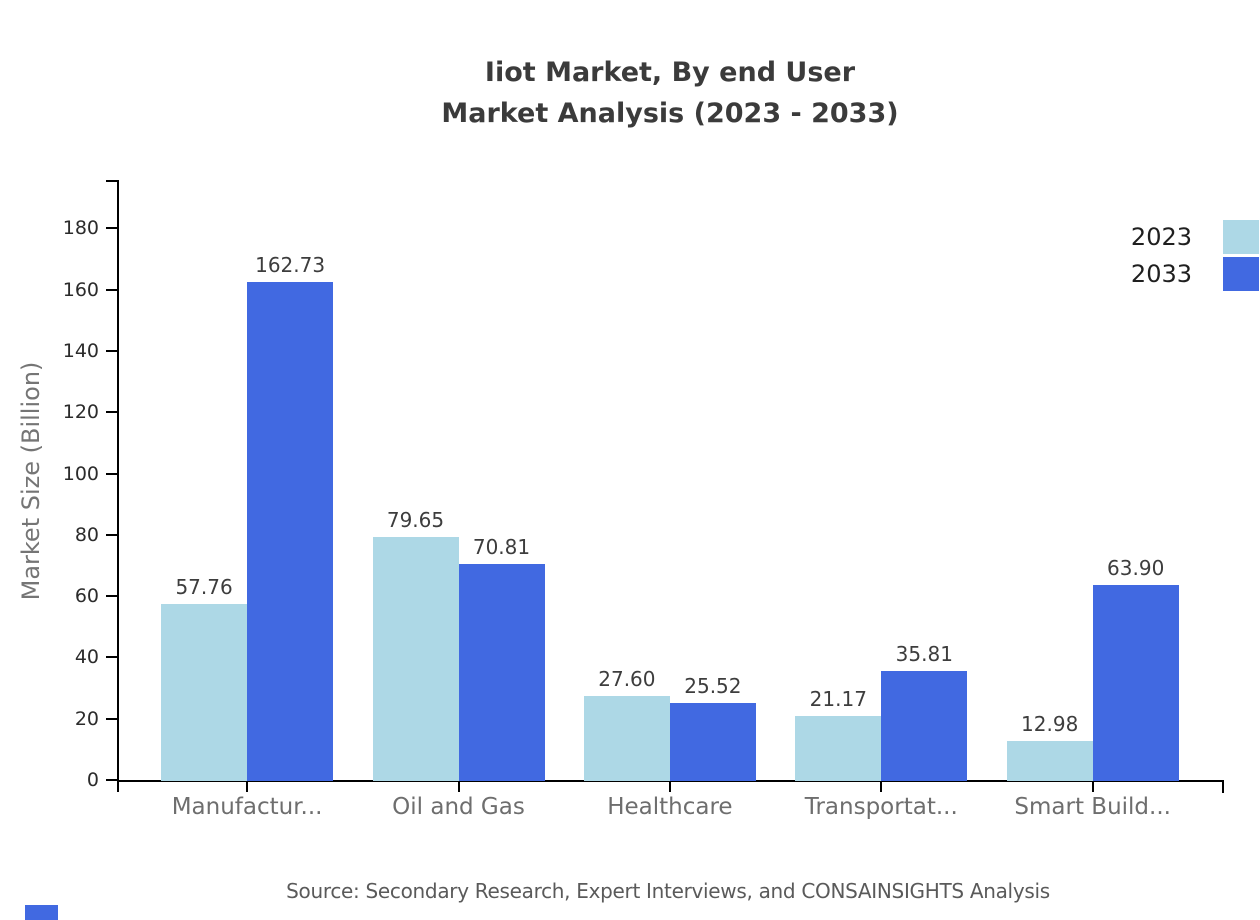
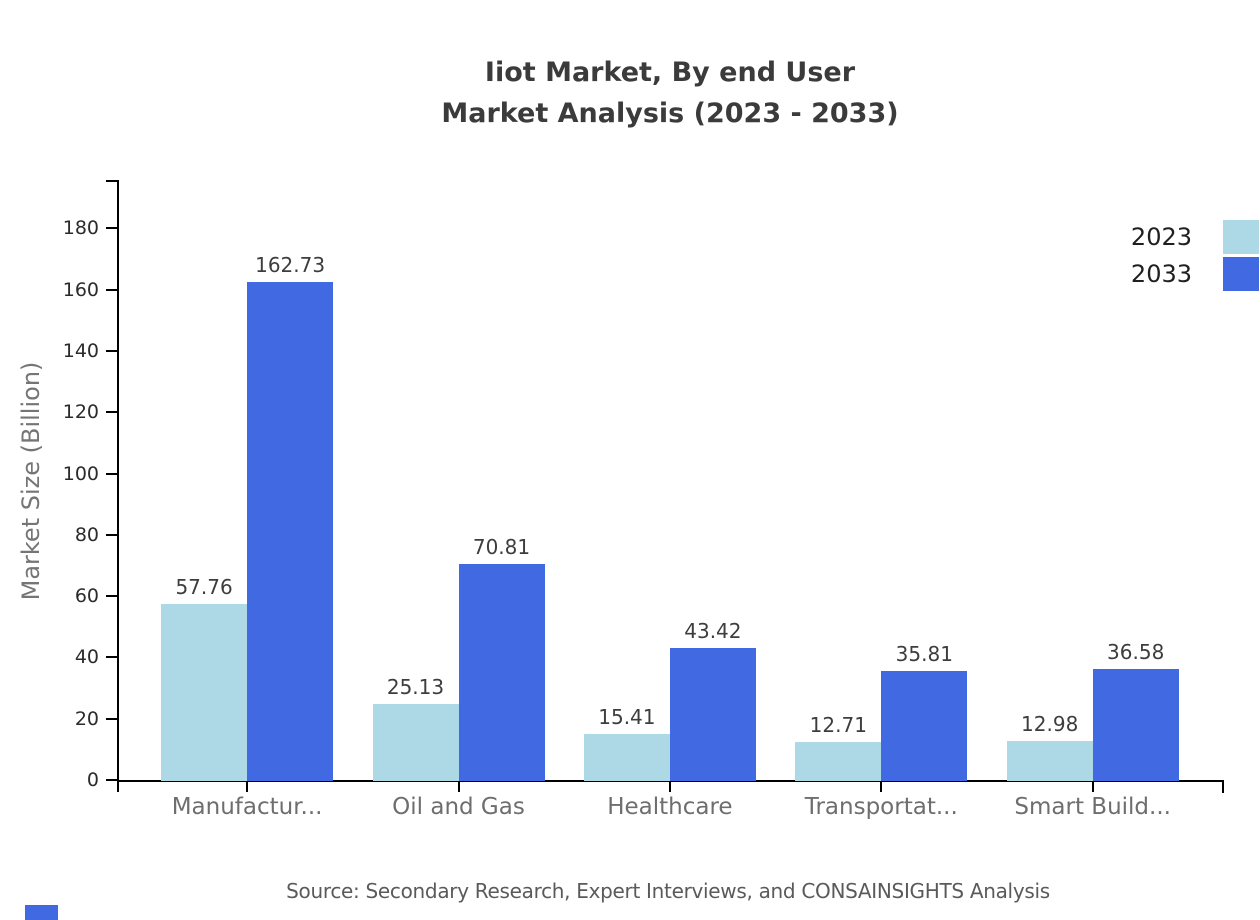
2023/Oil and Gas: 79.65 -> 25.13
2023/Healthcare: 27.60 -> 15.41
2033/Healthcare: 25.52 -> 43.42
2023/Transportat...: 21.17 -> 12.71
2033/Smart Build...: 63.90 -> 36.58
